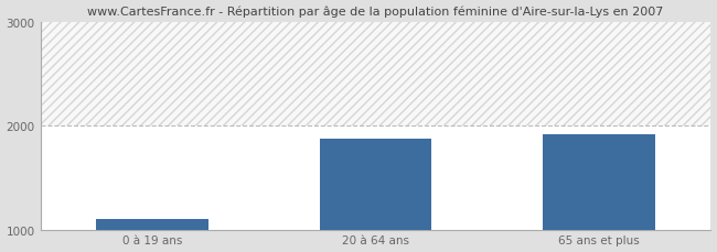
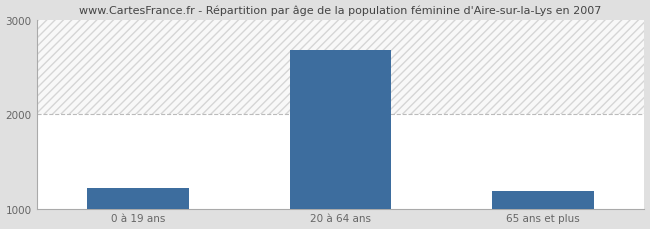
0 à 19 ans: 1100 -> 1220
20 à 64 ans: 1880 -> 2680
65 ans et plus: 1920 -> 1190
